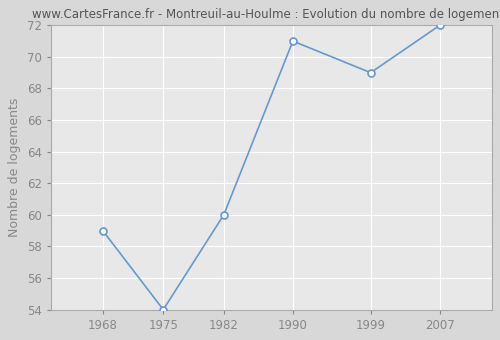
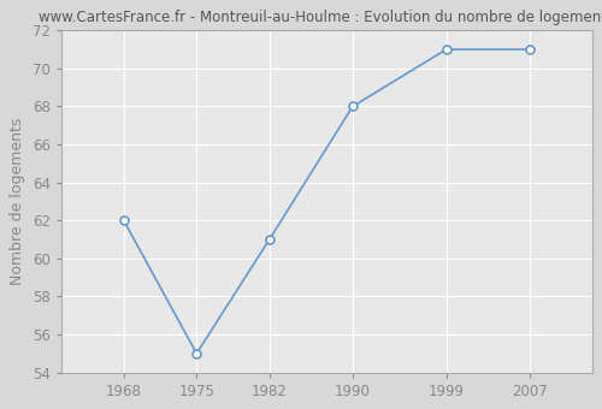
1968: 59 -> 62
1975: 54 -> 55
1982: 60 -> 61
1990: 71 -> 68
1999: 69 -> 71
2007: 72 -> 71
